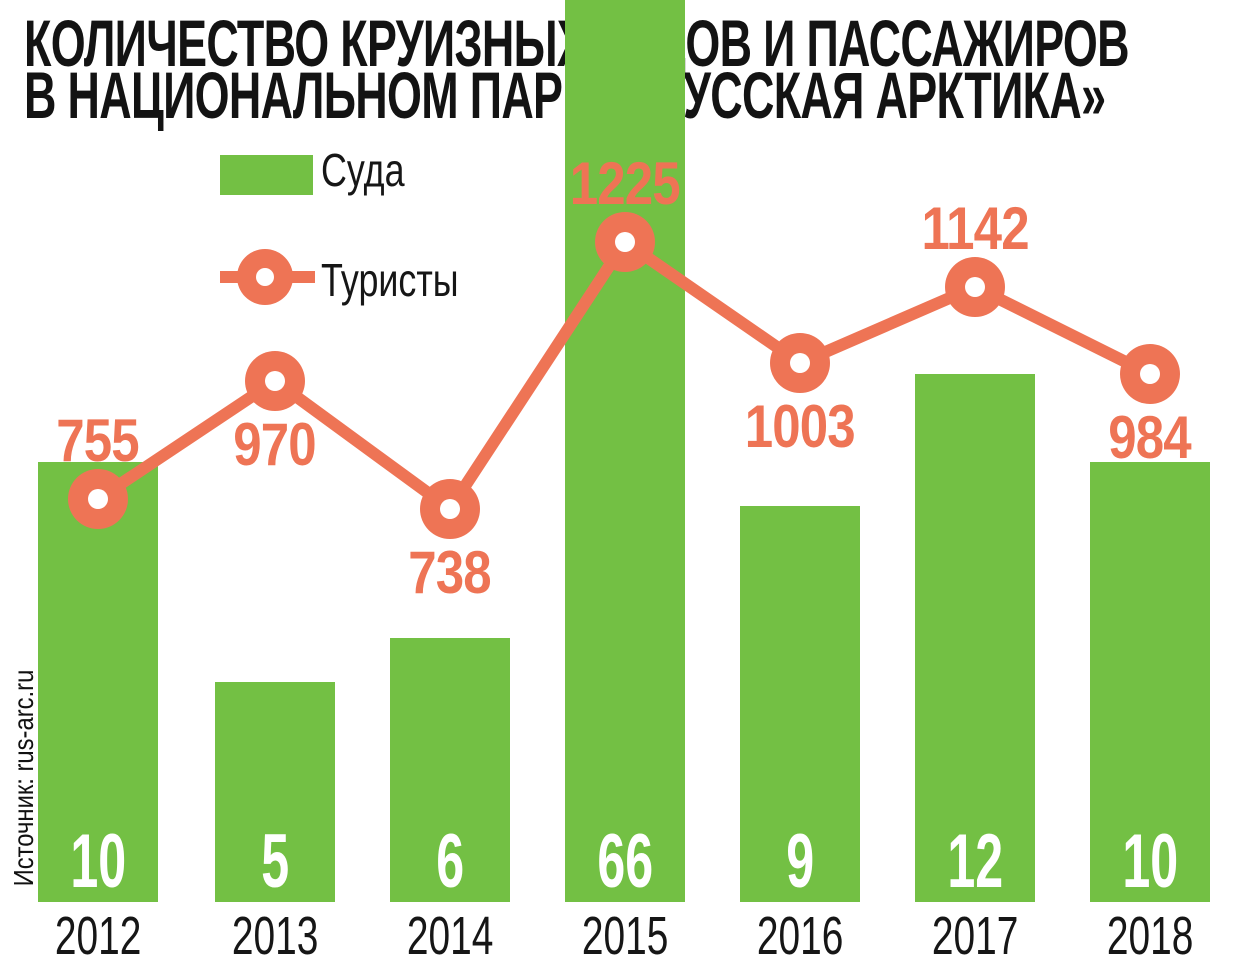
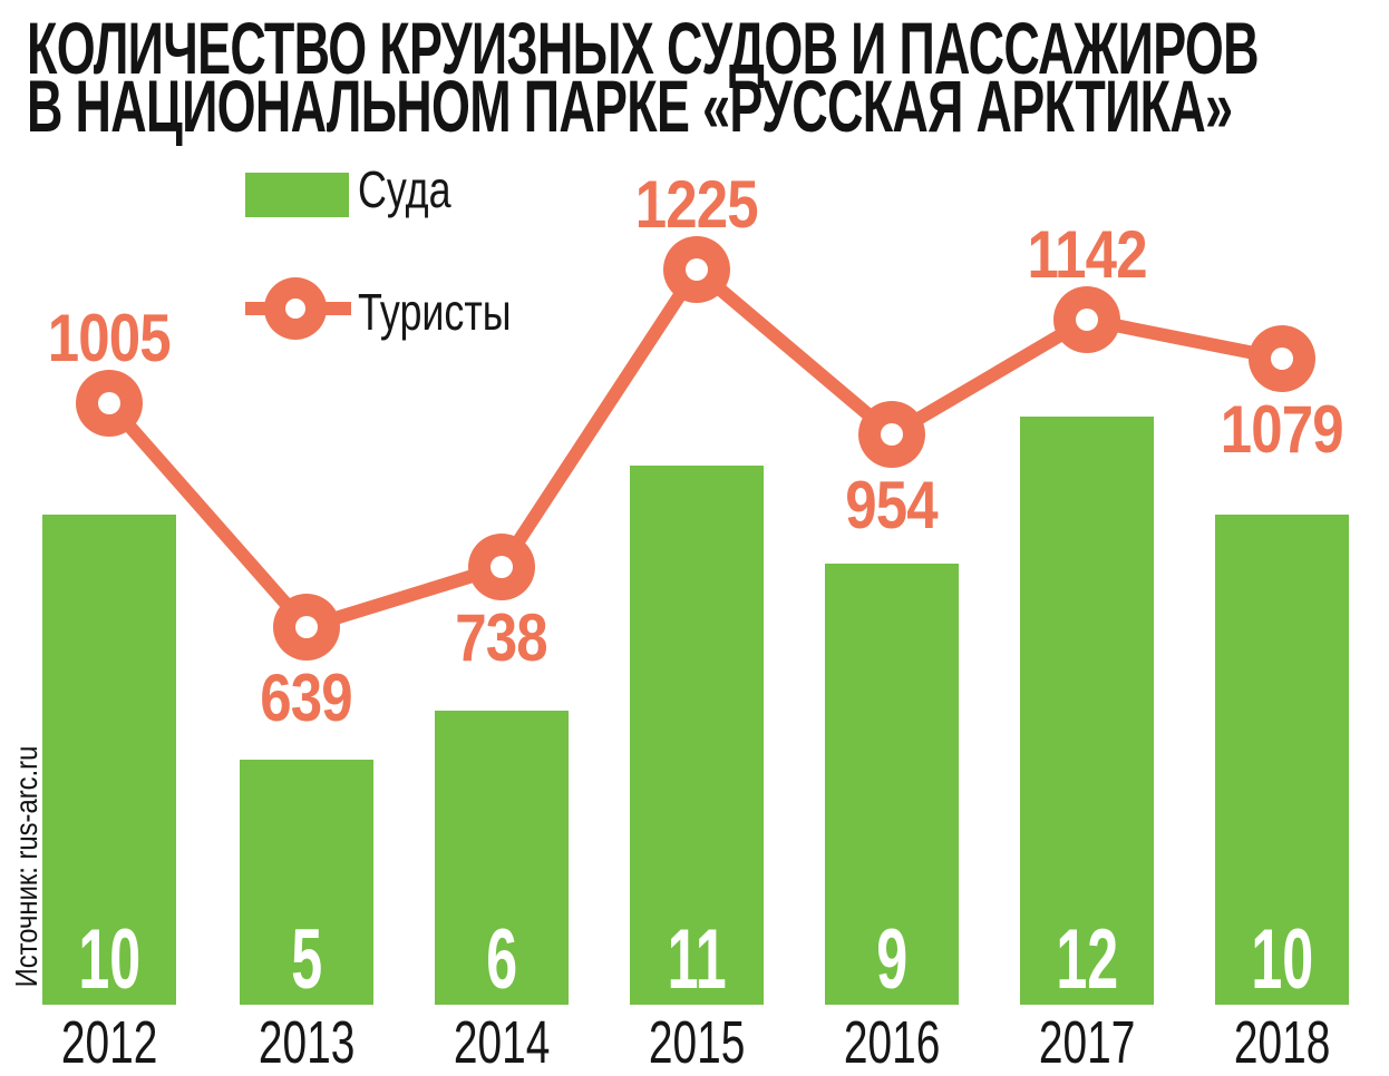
Туристы/2012: 755 -> 1005
Туристы/2013: 970 -> 639
Суда/2015: 66 -> 11
Туристы/2016: 1003 -> 954
Туристы/2018: 984 -> 1079
